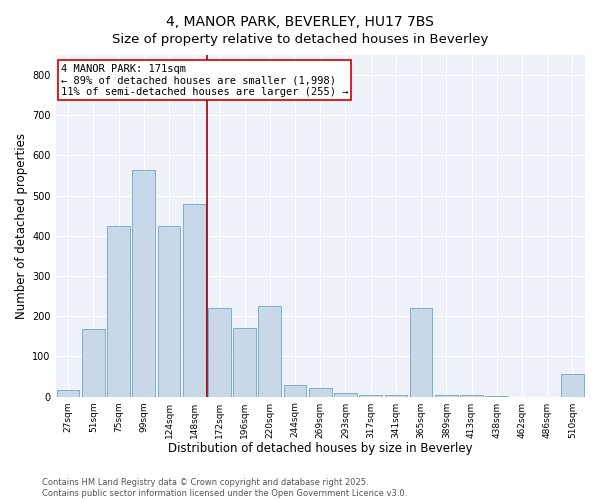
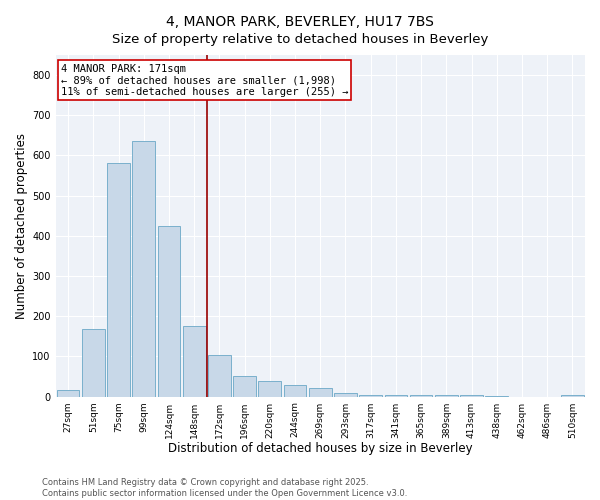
75sqm: 425 -> 582
99sqm: 565 -> 635
148sqm: 480 -> 175
172sqm: 220 -> 103
196sqm: 170 -> 52
220sqm: 225 -> 38
365sqm: 220 -> 3
510sqm: 55 -> 3
